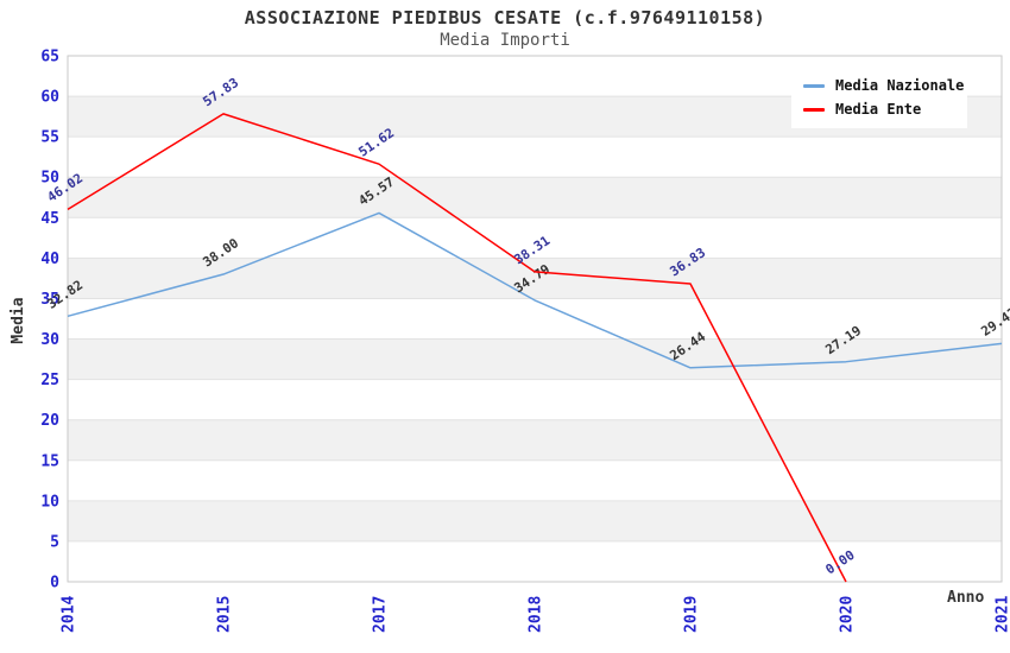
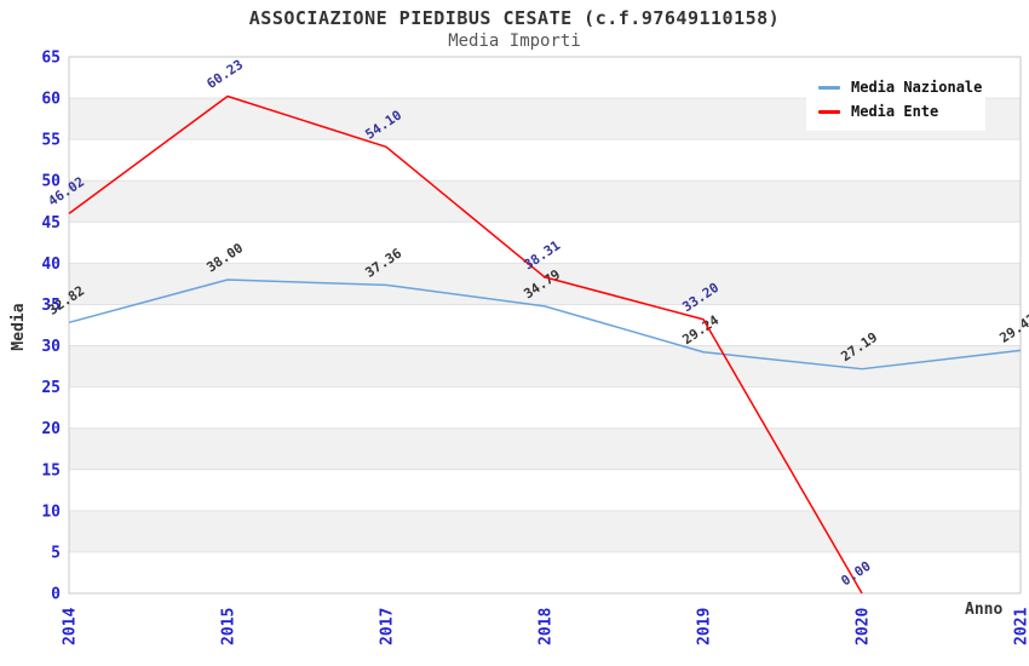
Media Ente/2015: 57.83 -> 60.23
Media Nazionale/2017: 45.57 -> 37.36
Media Ente/2017: 51.62 -> 54.10
Media Nazionale/2019: 26.44 -> 29.24
Media Ente/2019: 36.83 -> 33.20
